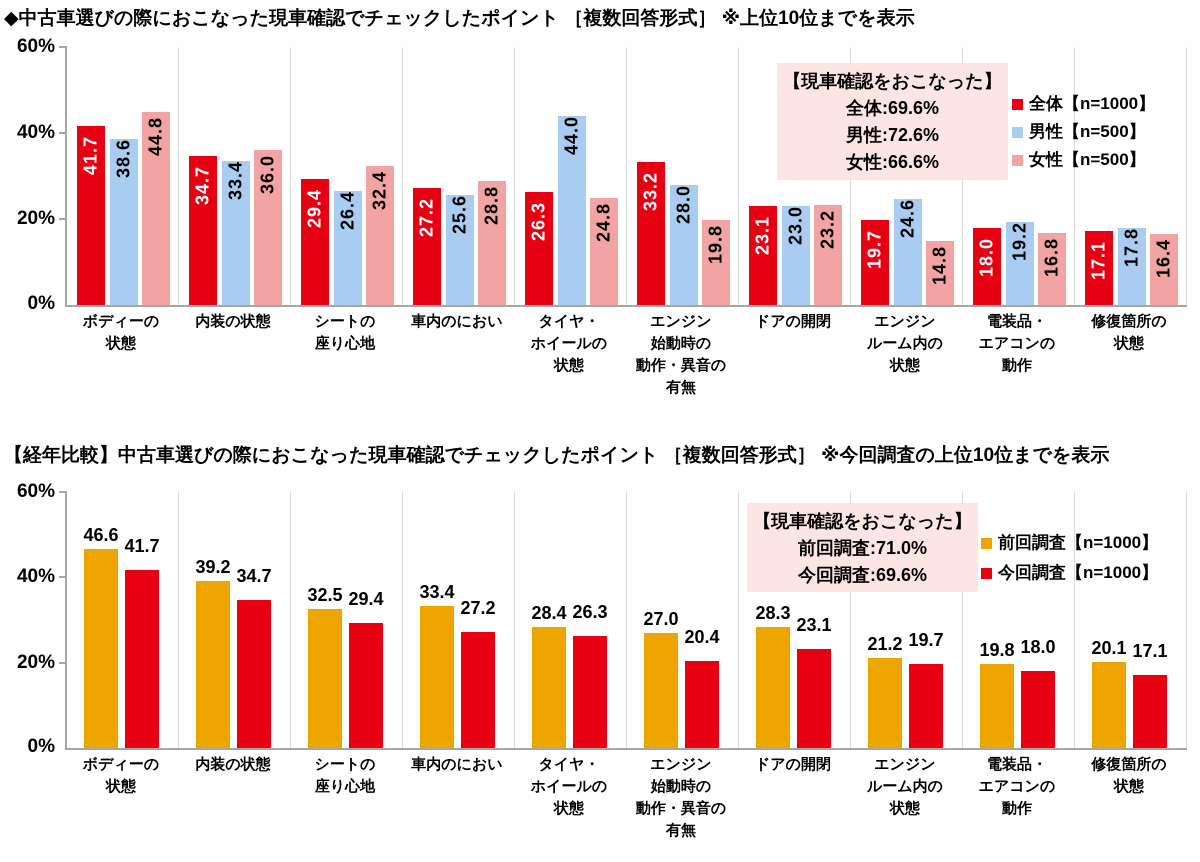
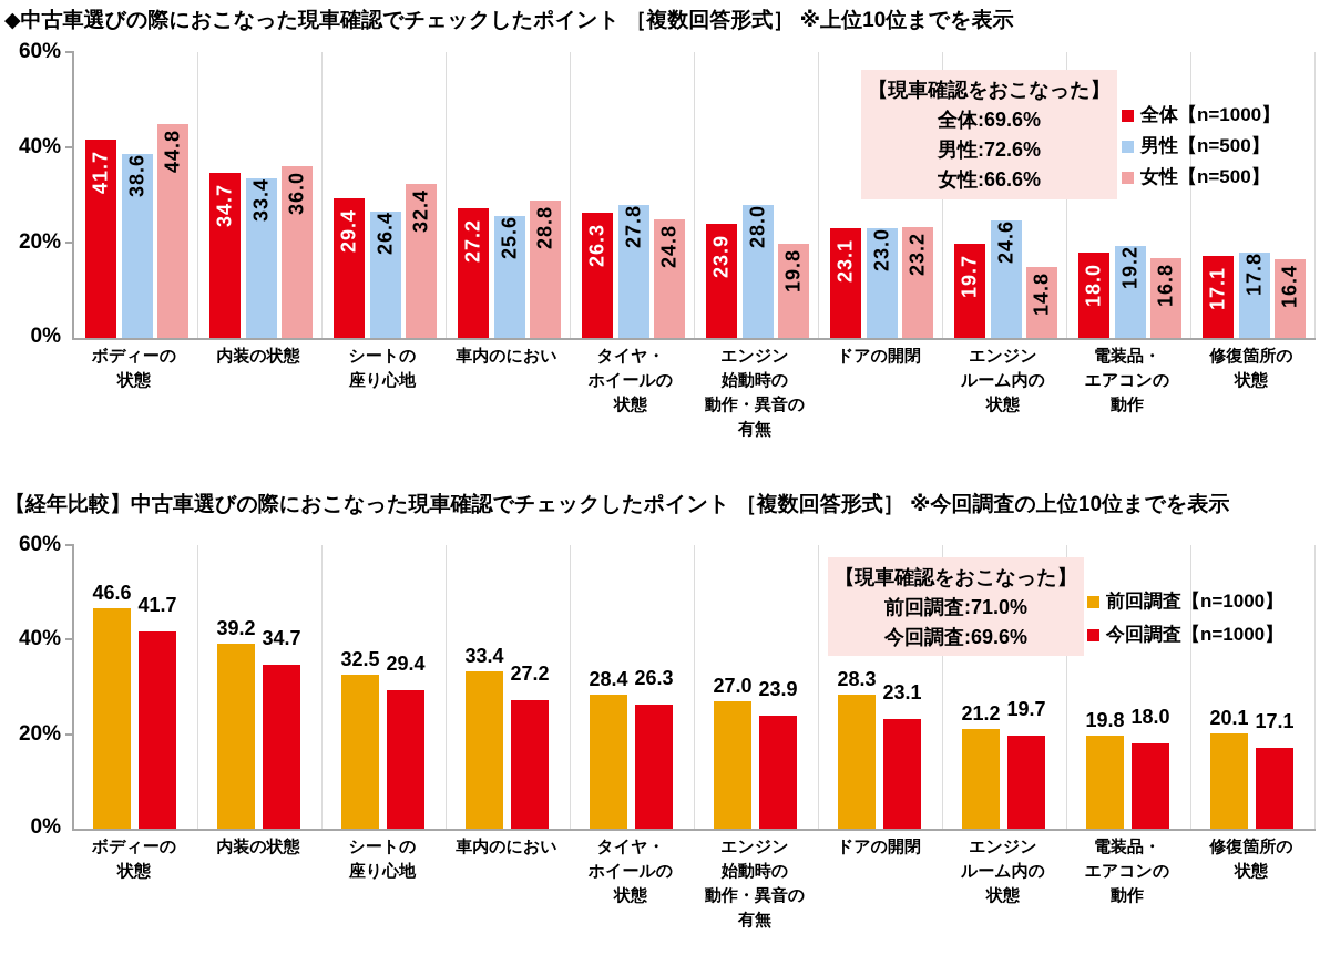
◆中古車選びの際におこなった現車確認でチェックしたポイント ［複数回答形式］ ※上位10位までを表示/男性【n=500】/タイヤ・ ホイールの 状態: 44.0 -> 27.8
◆中古車選びの際におこなった現車確認でチェックしたポイント ［複数回答形式］ ※上位10位までを表示/全体【n=1000】/エンジン 始動時の 動作・異音の 有無: 33.2 -> 23.9
【経年比較】中古車選びの際におこなった現車確認でチェックしたポイント ［複数回答形式］ ※今回調査の上位10位までを表示/今回調査【n=1000】/エンジン 始動時の 動作・異音の 有無: 20.4 -> 23.9
